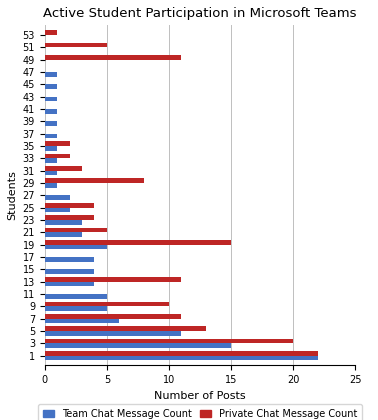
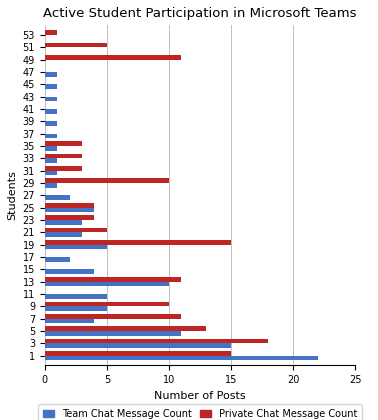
Private Chat Message Count/35: 2 -> 3
Private Chat Message Count/33: 2 -> 3
Private Chat Message Count/29: 8 -> 10
Team Chat Message Count/25: 2 -> 4
Team Chat Message Count/17: 4 -> 2
Team Chat Message Count/13: 4 -> 10
Team Chat Message Count/7: 6 -> 4
Private Chat Message Count/3: 20 -> 18
Private Chat Message Count/1: 22 -> 15
